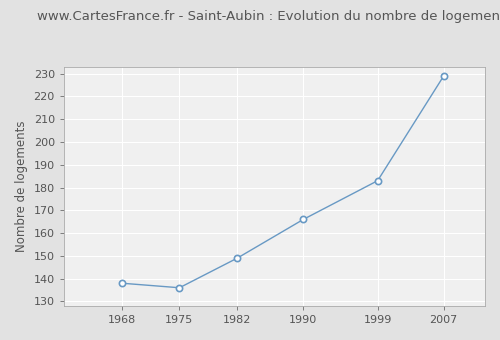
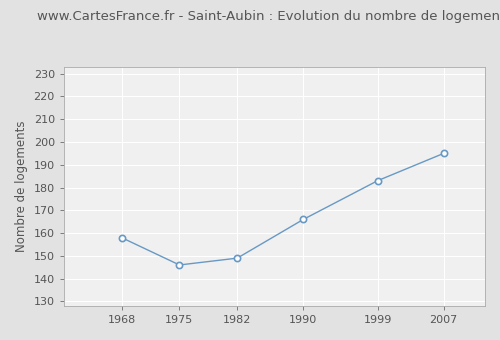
1968: 138 -> 158
1975: 136 -> 146
2007: 229 -> 195
